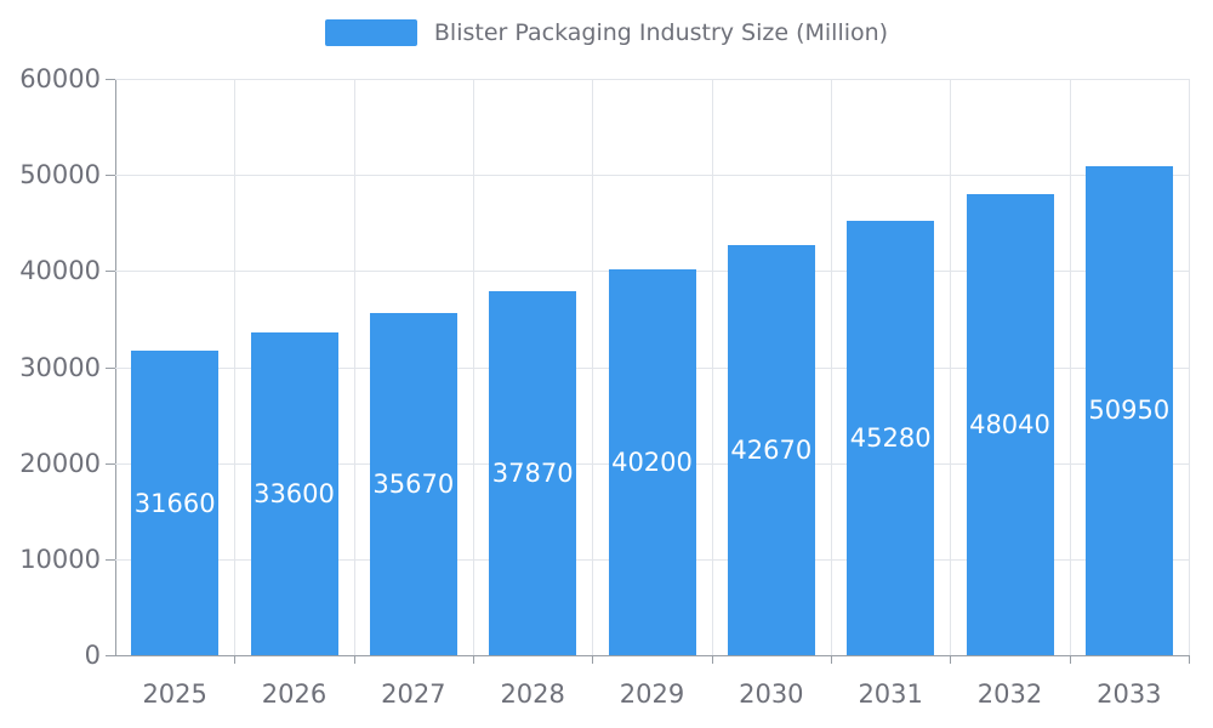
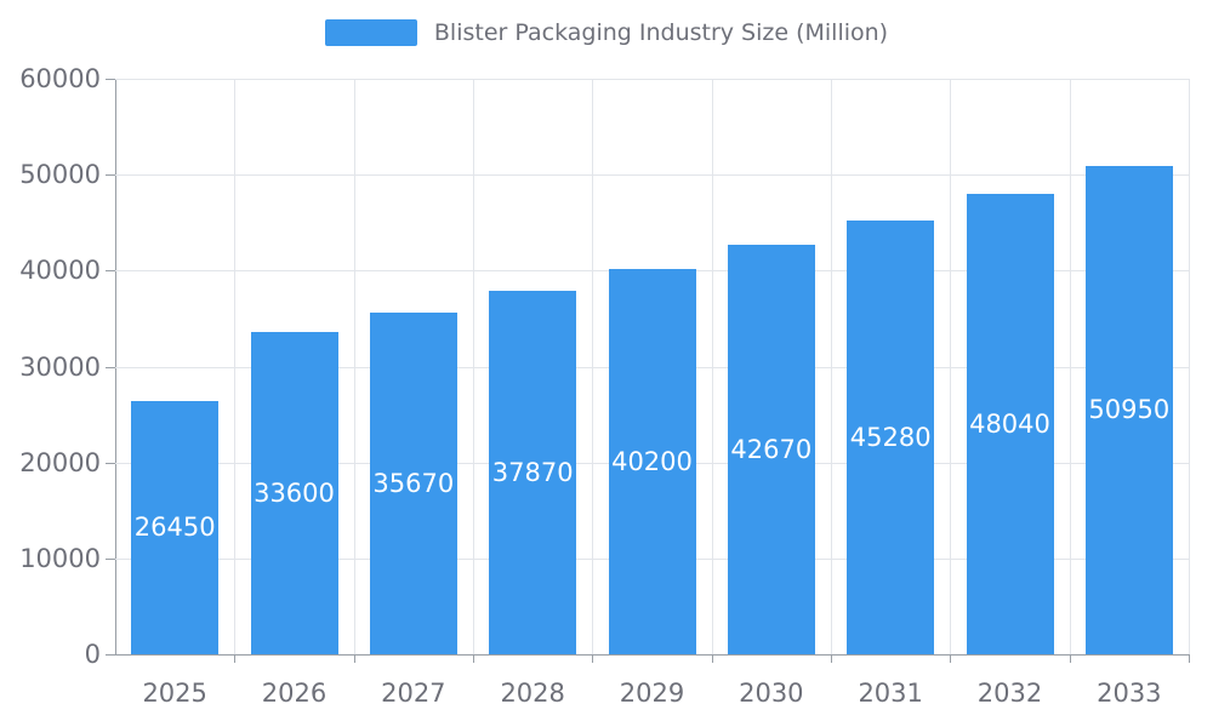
2025: 31660 -> 26450
